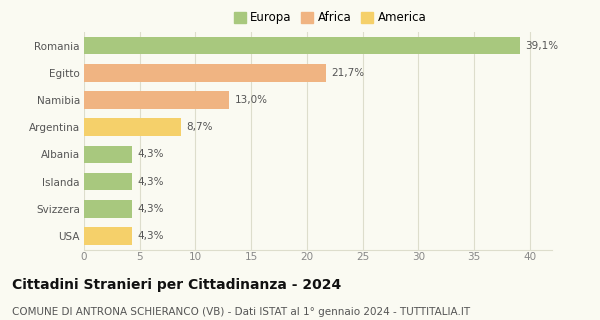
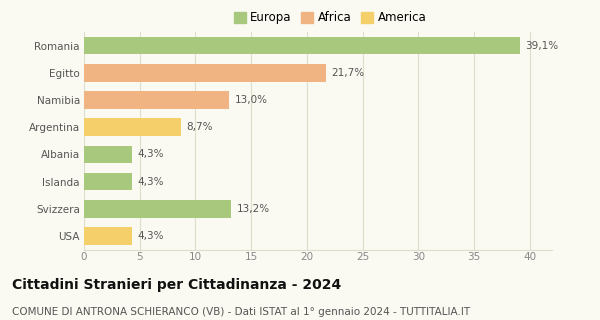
Svizzera: 4,3% -> 13,2%
